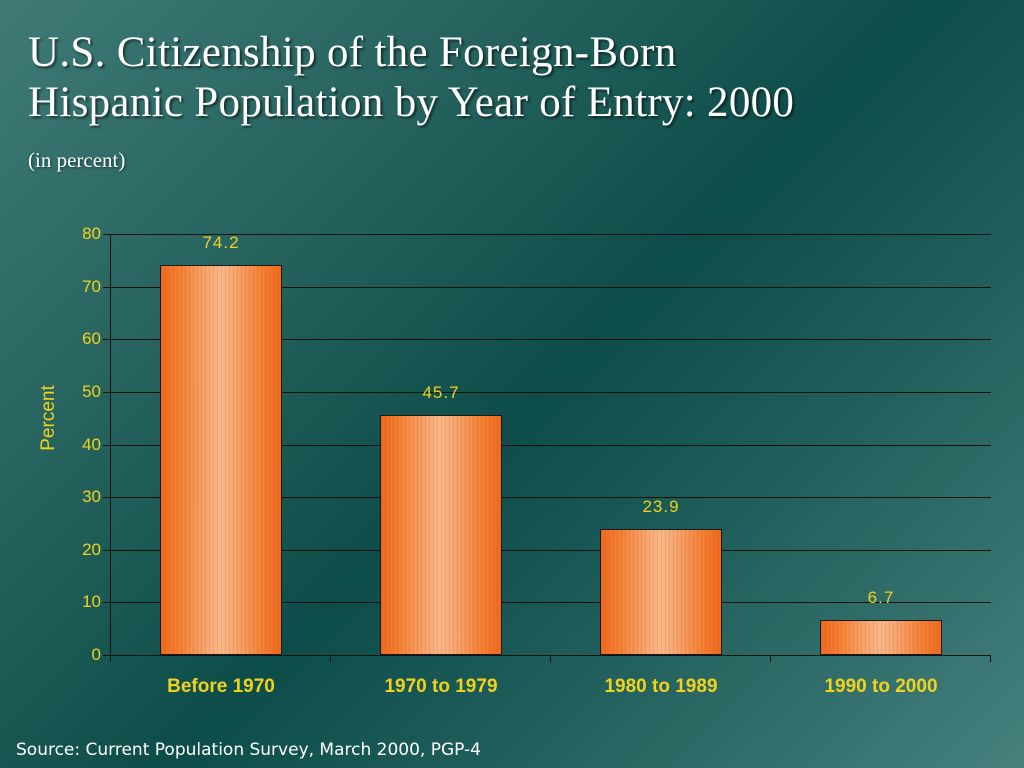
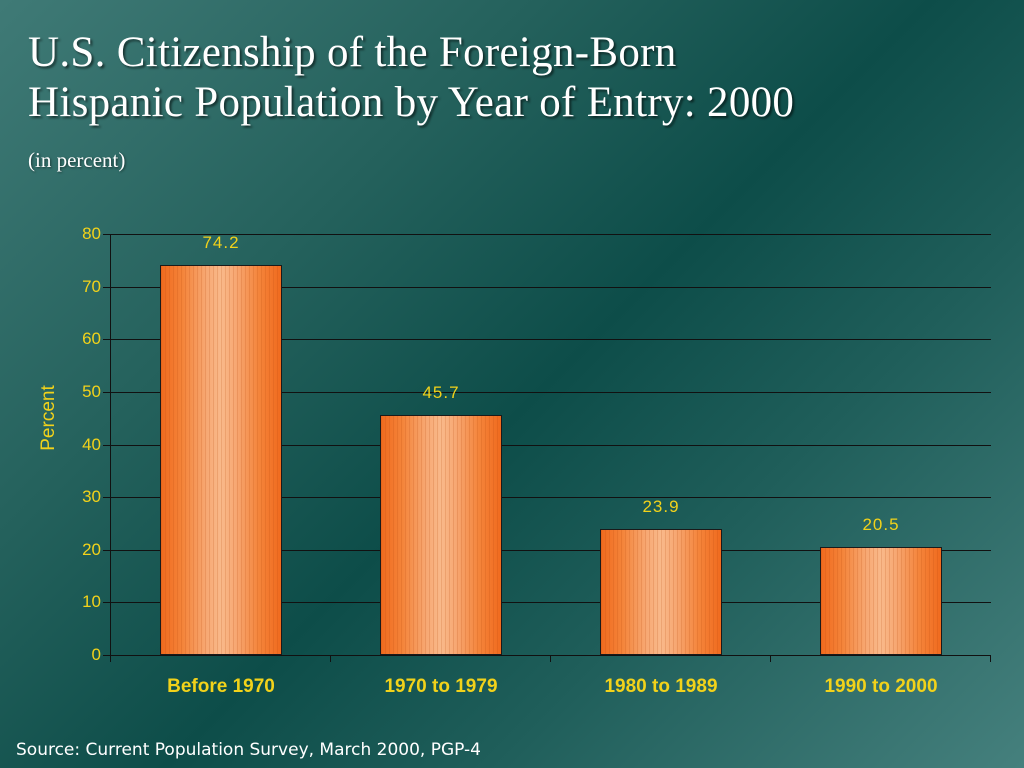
1990 to 2000: 6.7 -> 20.5
